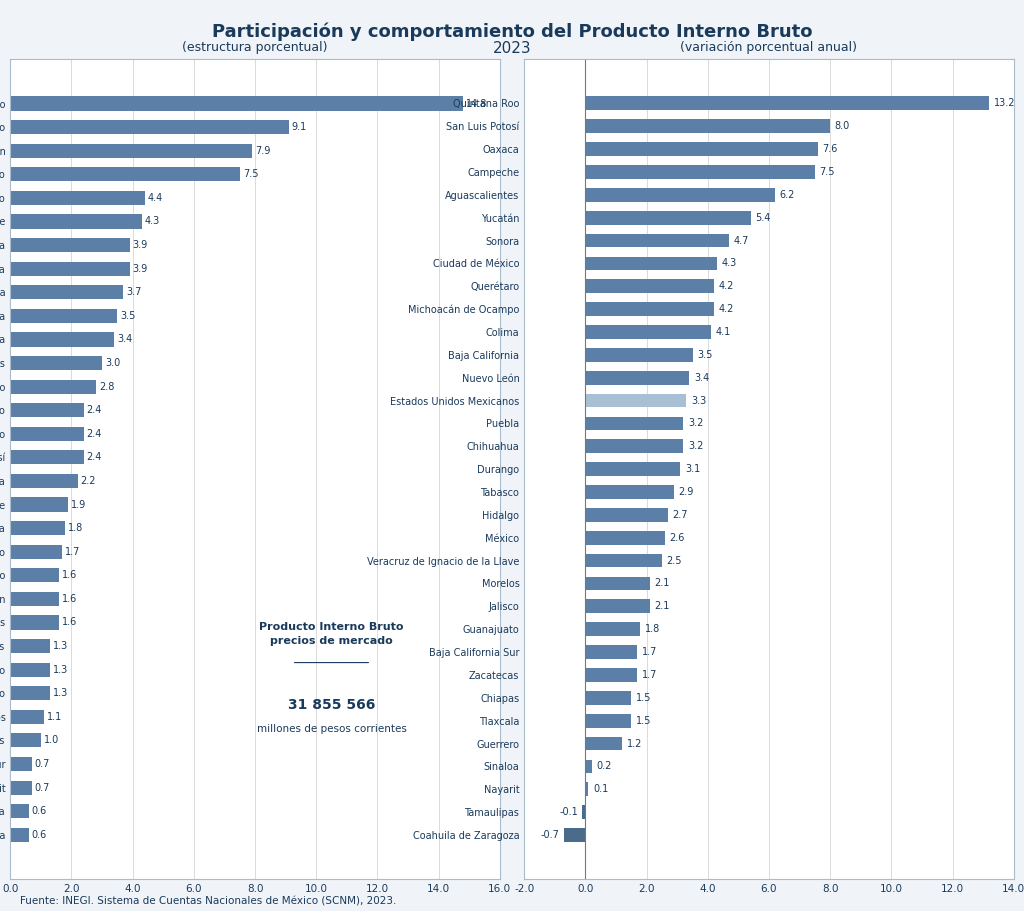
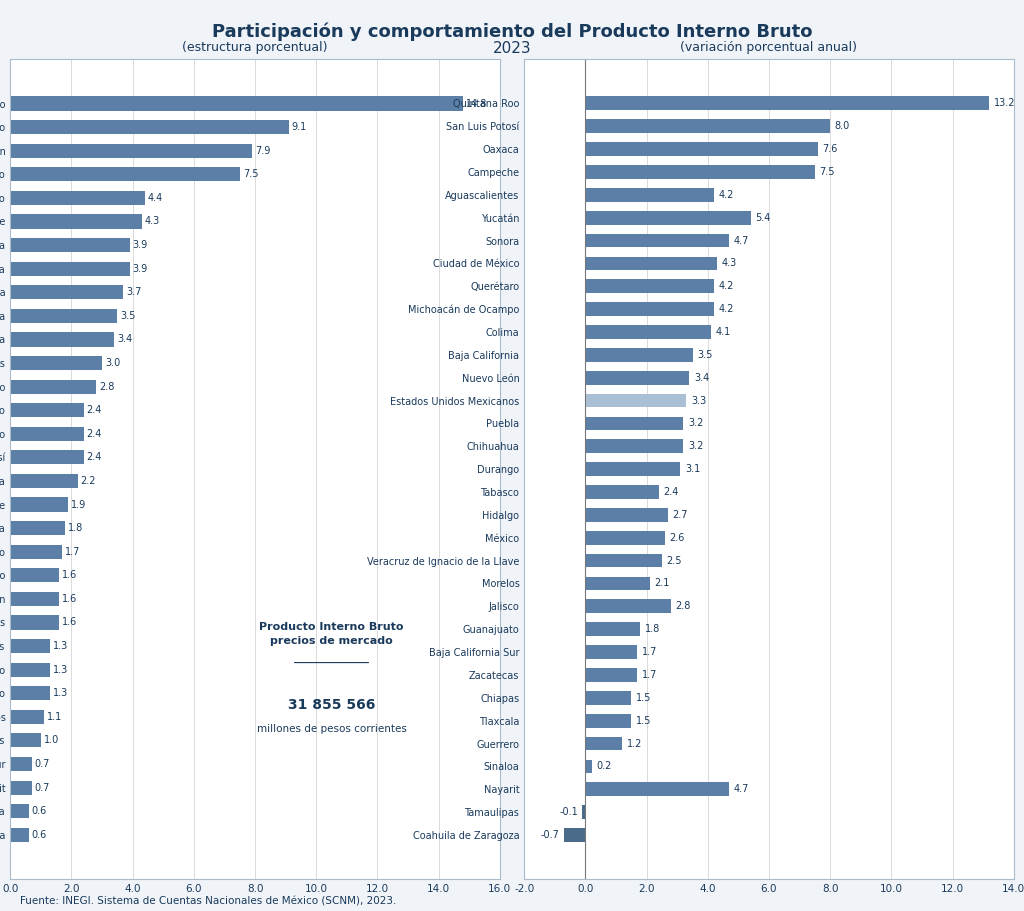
(variación porcentual anual)/Aguascalientes: 6.2 -> 4.2
(variación porcentual anual)/Tabasco: 2.9 -> 2.4
(variación porcentual anual)/Jalisco: 2.1 -> 2.8
(variación porcentual anual)/Nayarit: 0.1 -> 4.7
